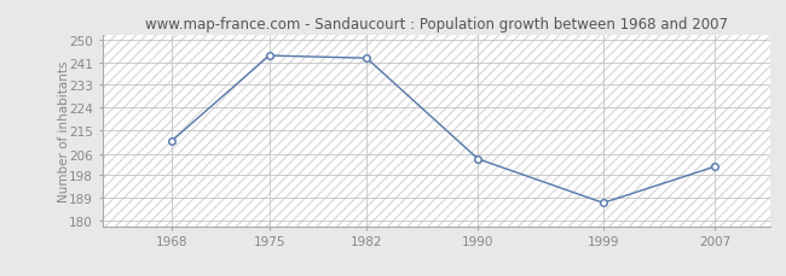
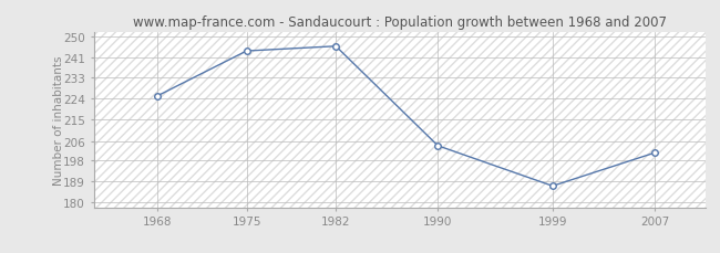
1968: 211 -> 225
1982: 243 -> 246
